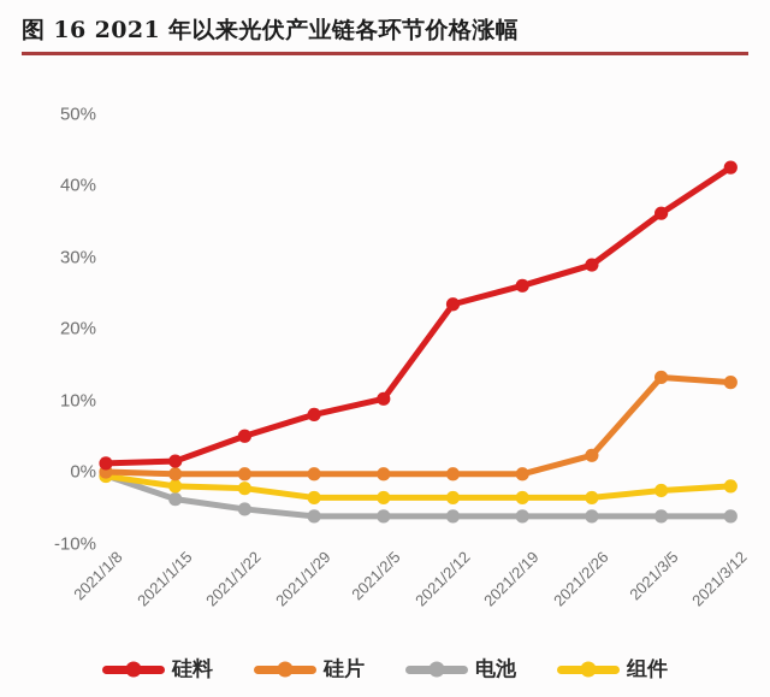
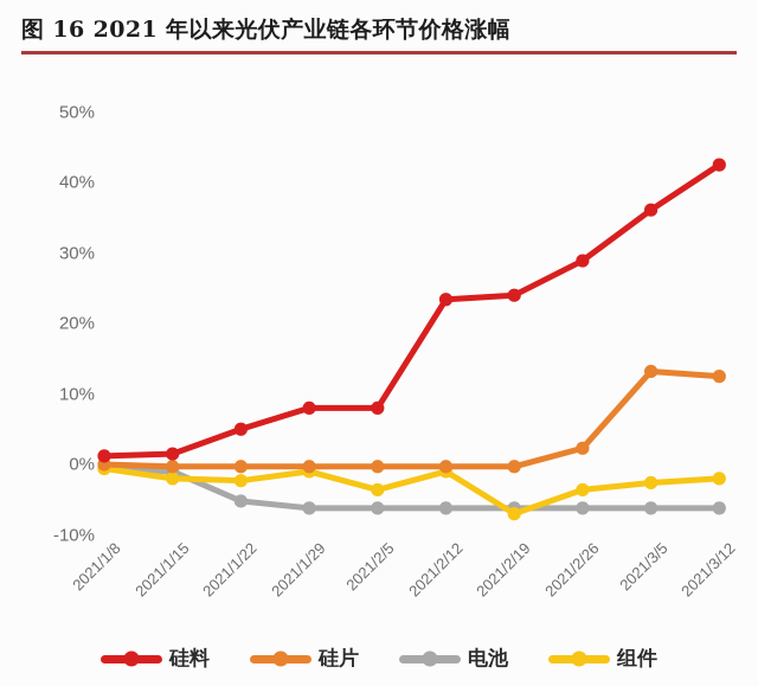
电池/2021/1/15: -4% -> -1%
组件/2021/1/29: -4% -> -1%
硅料/2021/2/5: 10% -> 8%
组件/2021/2/12: -4% -> -1%
硅料/2021/2/19: 26% -> 24%
组件/2021/2/19: -4% -> -7%
